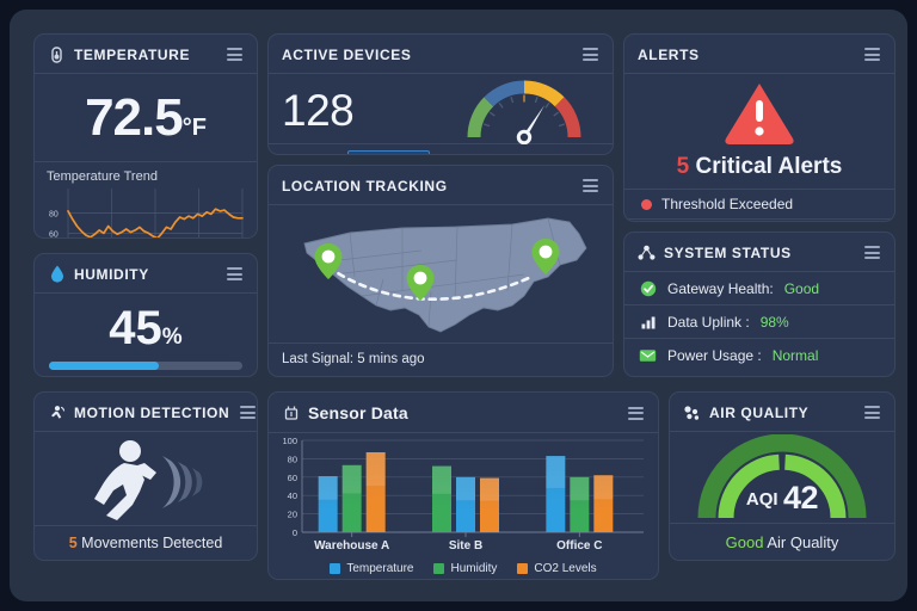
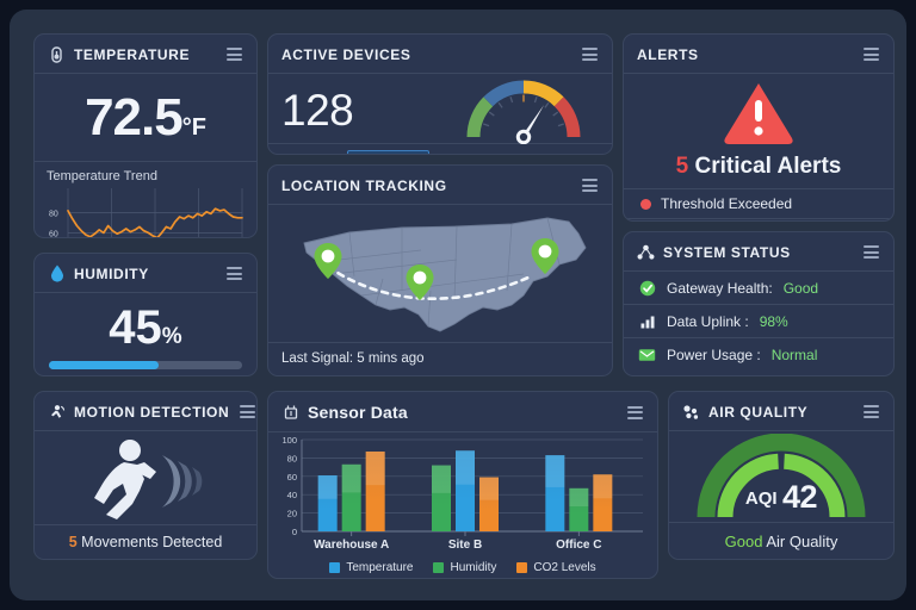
Temperature/Site B: 60 -> 90
Humidity/Office C: 60 -> 50
